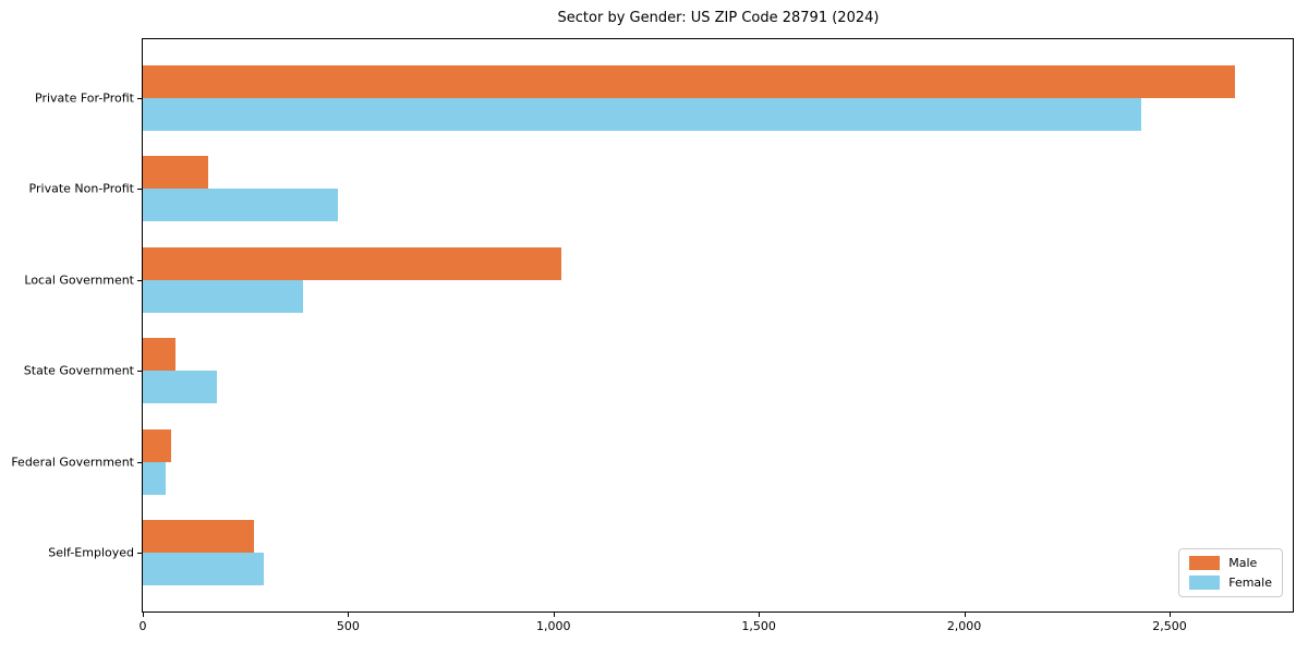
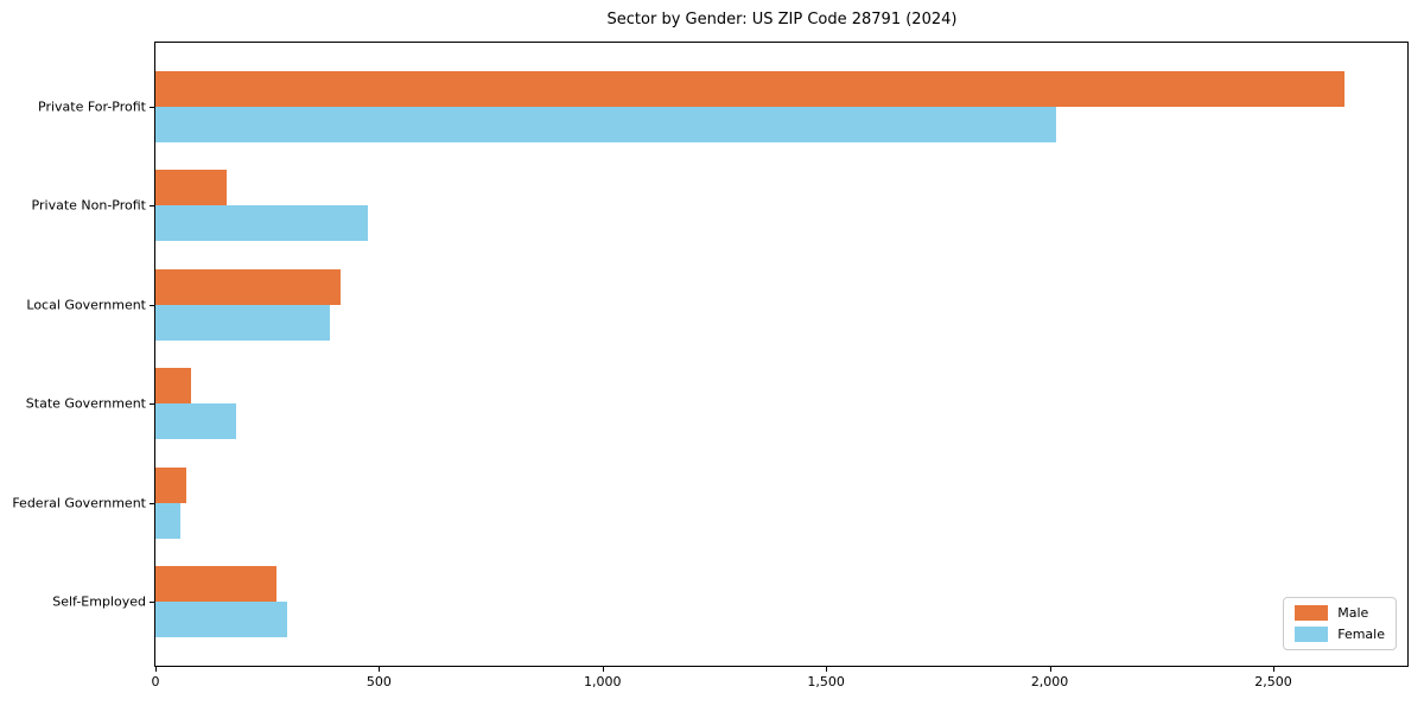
Female/Private For-Profit: 2430 -> 2020
Male/Local Government: 1020 -> 420
